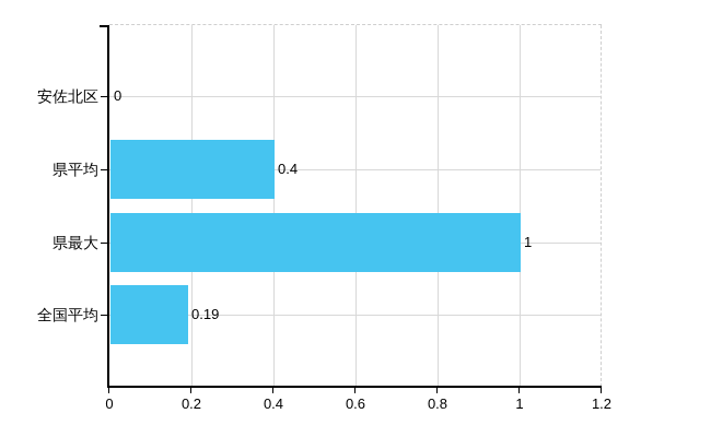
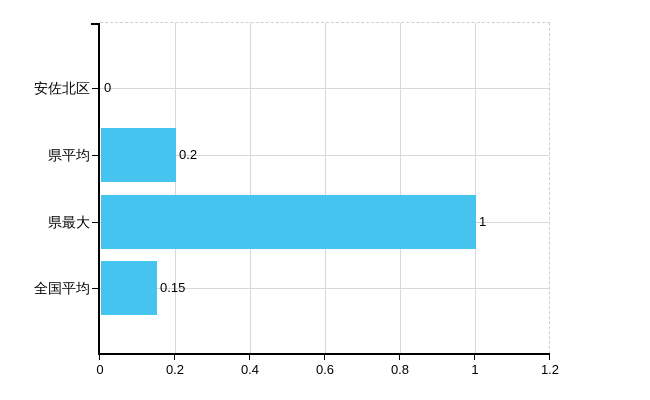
県平均: 0.4 -> 0.2
全国平均: 0.19 -> 0.15
